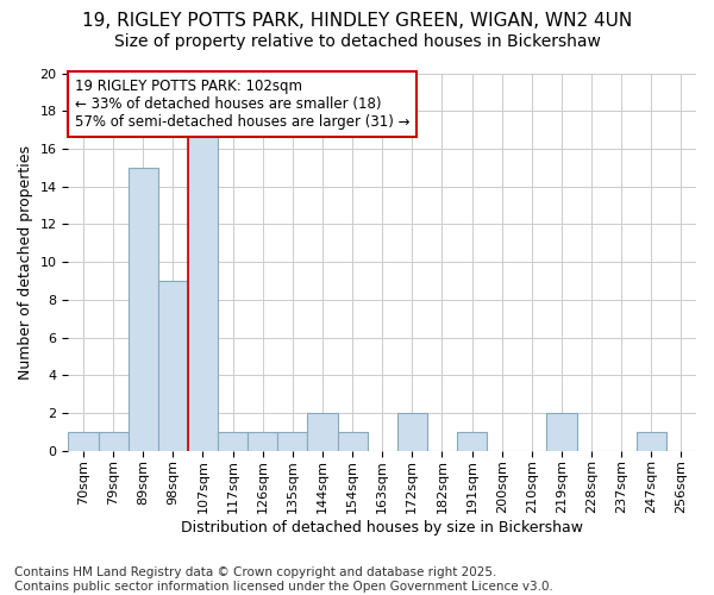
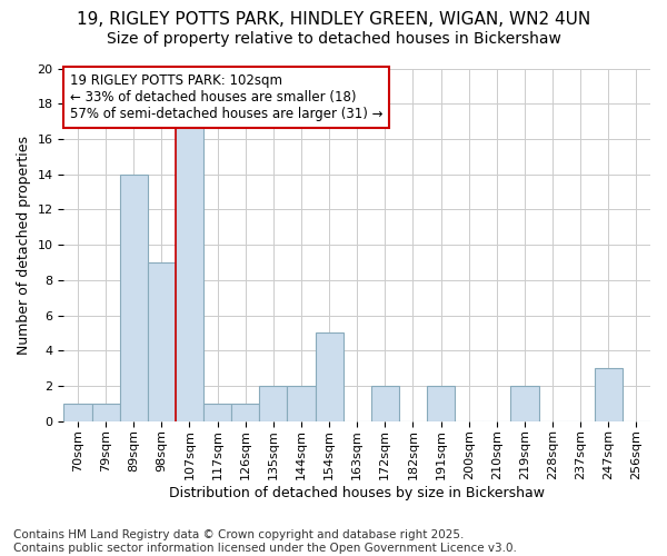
89sqm: 15 -> 14
135sqm: 1 -> 2
154sqm: 1 -> 5
191sqm: 1 -> 2
247sqm: 1 -> 3
